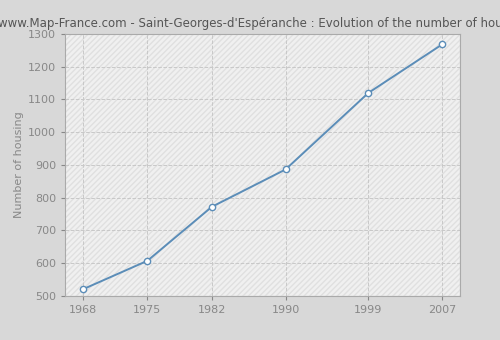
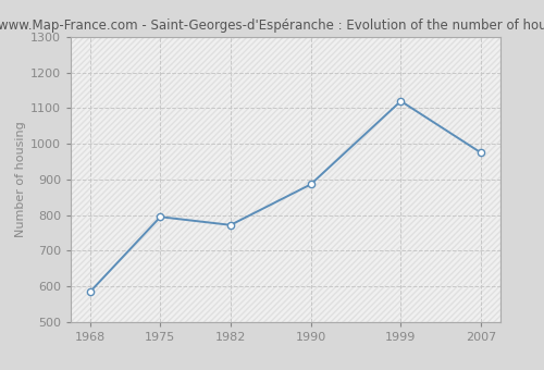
1968: 520 -> 585
1975: 607 -> 795
2007: 1268 -> 975
